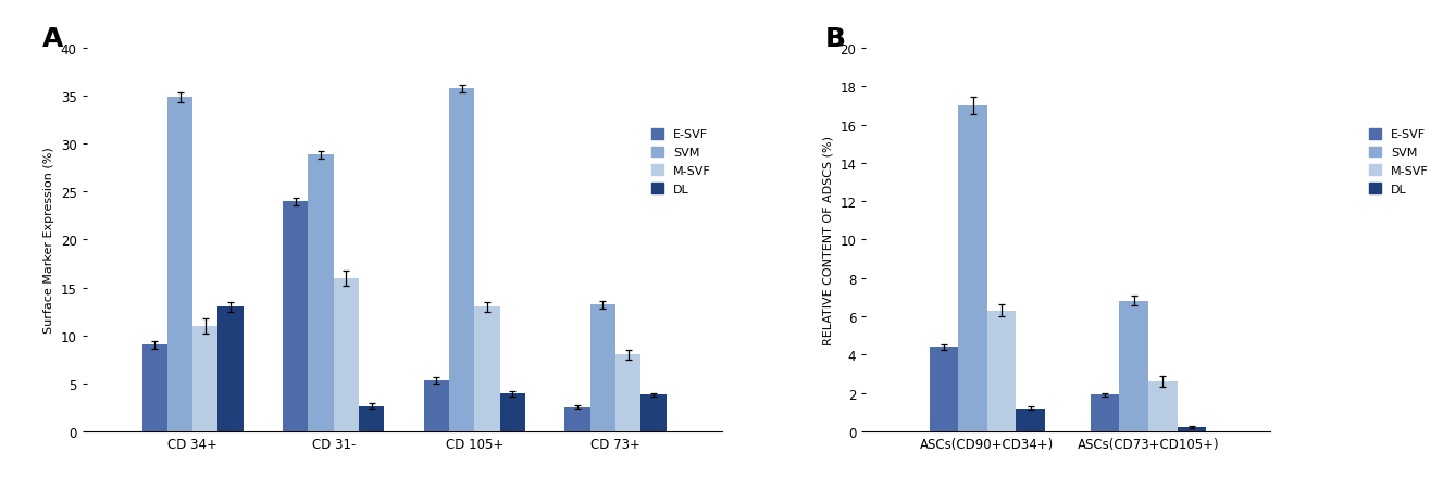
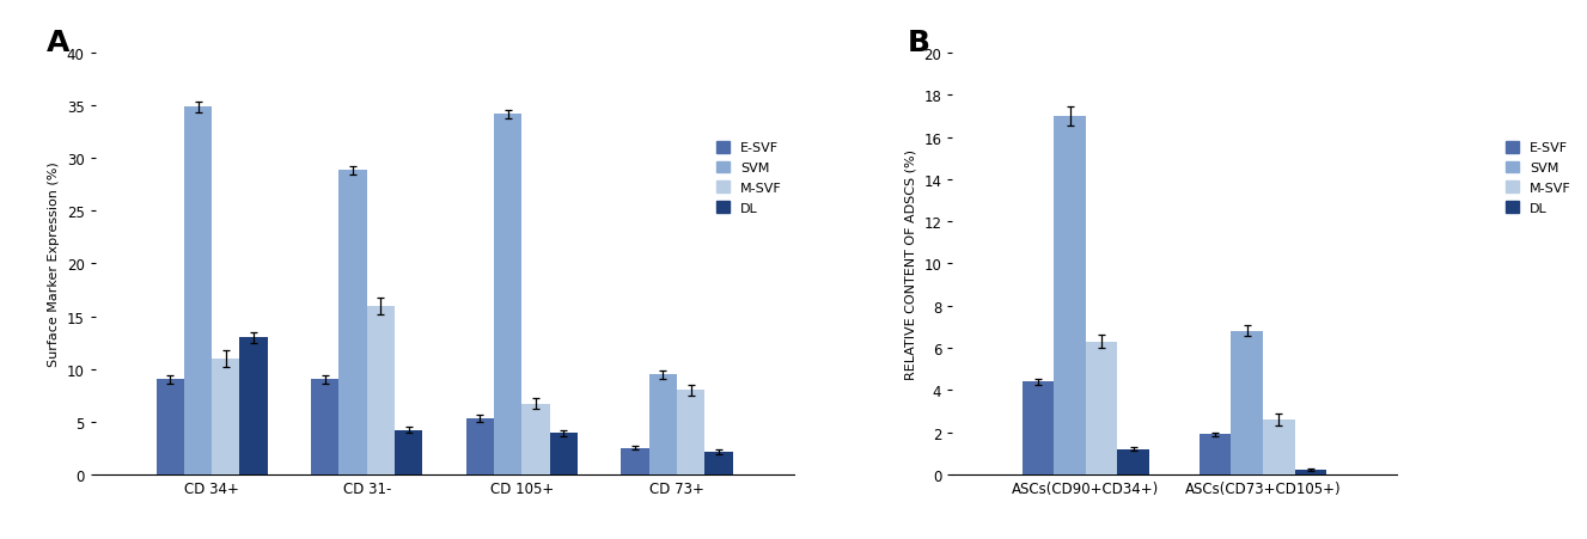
E-SVF/CD 31-: 24.0 -> 9.0
DL/CD 31-: 2.6 -> 4.2
SVM/CD 105+: 35.8 -> 34.2
M-SVF/CD 105+: 13.0 -> 6.7
SVM/CD 73+: 13.2 -> 9.5
DL/CD 73+: 3.8 -> 2.1
